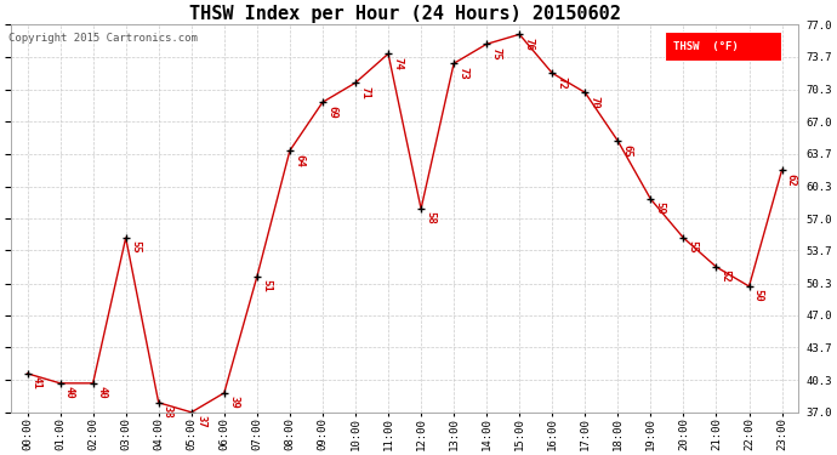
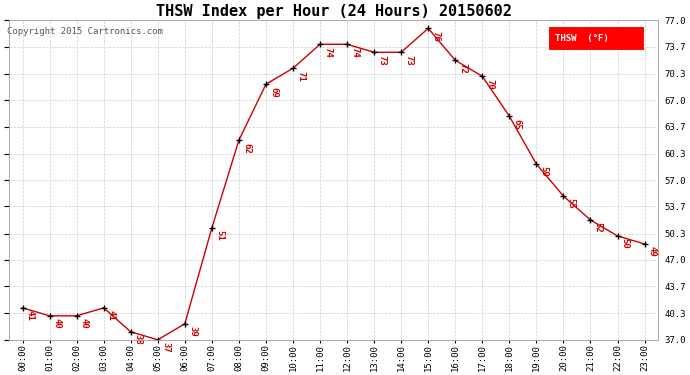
03:00: 55 -> 41
08:00: 64 -> 62
12:00: 58 -> 74
14:00: 75 -> 73
23:00: 62 -> 49
